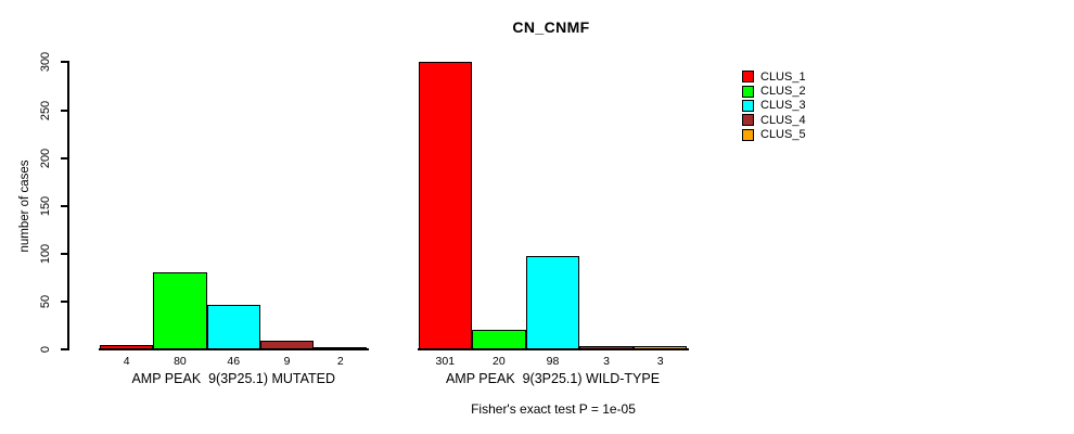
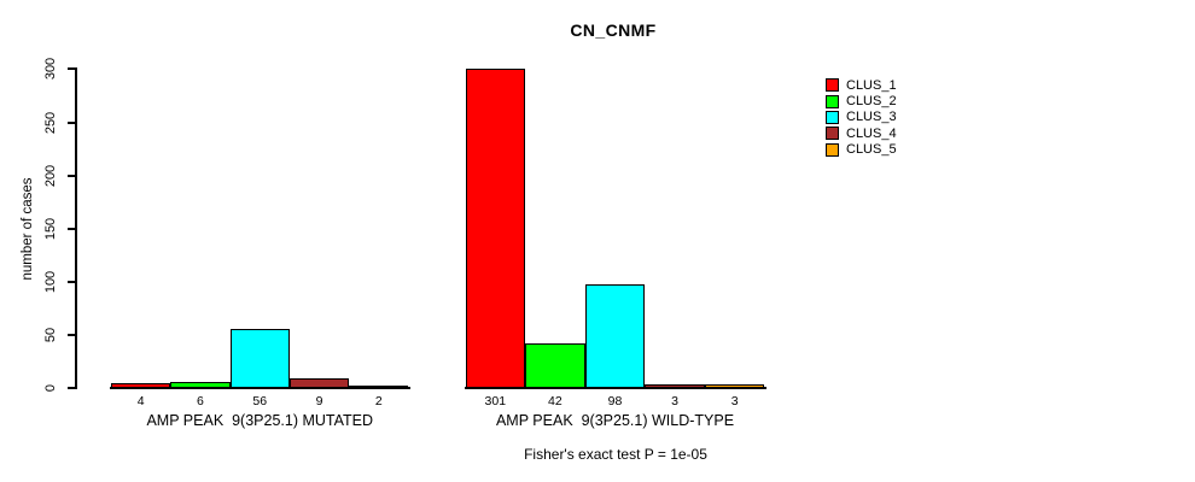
CLUS_2/AMP PEAK 9(3P25.1) MUTATED: 80 -> 6
CLUS_3/AMP PEAK 9(3P25.1) MUTATED: 46 -> 56
CLUS_2/AMP PEAK 9(3P25.1) WILD-TYPE: 20 -> 42
